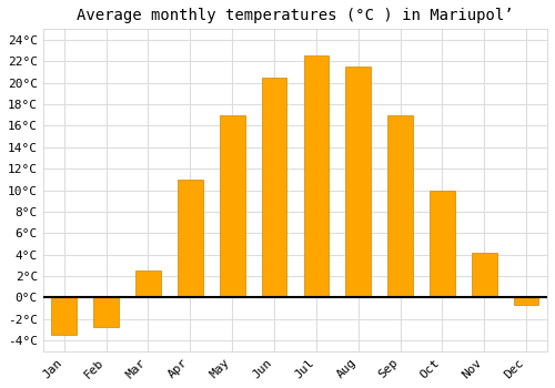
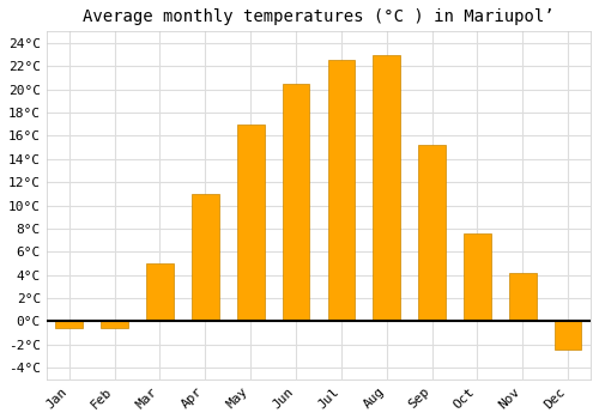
Jan: -3.5°C -> -0.6°C
Feb: -2.7°C -> -0.6°C
Mar: 2.5°C -> 5.0°C
Aug: 21.5°C -> 23.0°C
Sep: 17.0°C -> 15.2°C
Oct: 10.0°C -> 7.6°C
Dec: -0.7°C -> -2.4°C
